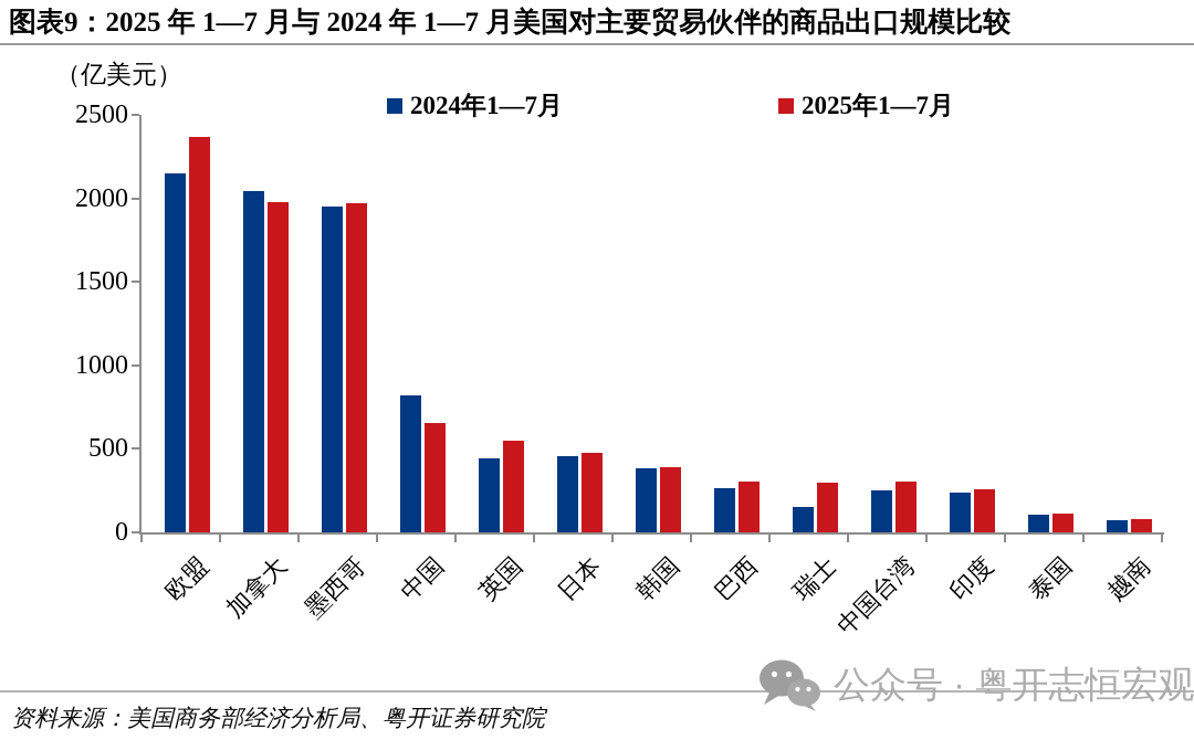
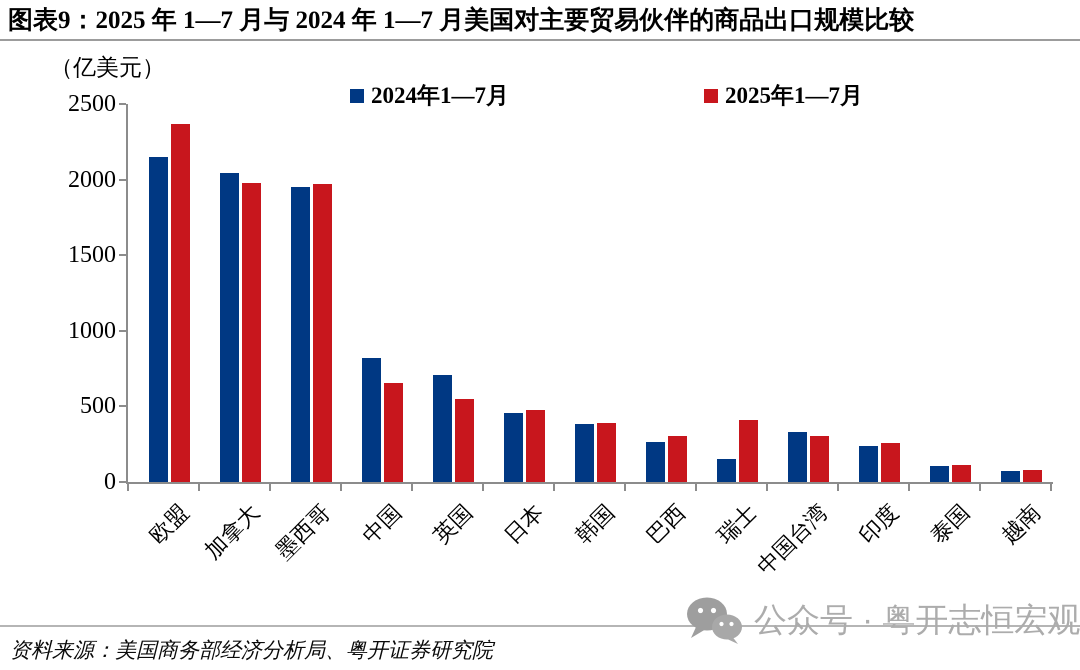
2024年1—7月/英国: 440 -> 710
2025年1—7月/瑞士: 300 -> 410
2024年1—7月/中国台湾: 250 -> 330
